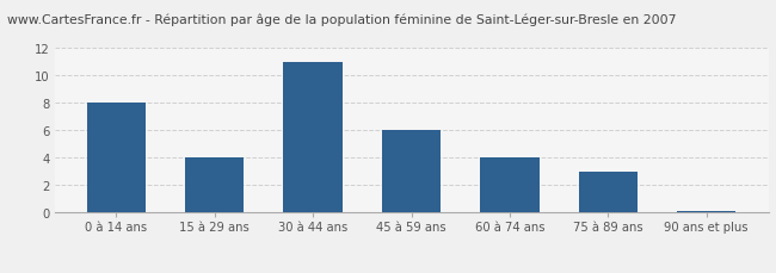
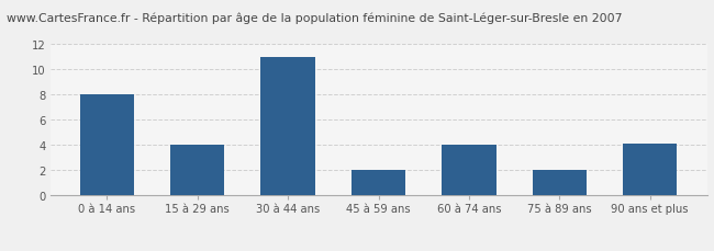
45 à 59 ans: 6.0 -> 2.0
75 à 89 ans: 3.0 -> 2.0
90 ans et plus: 0.1 -> 4.1
